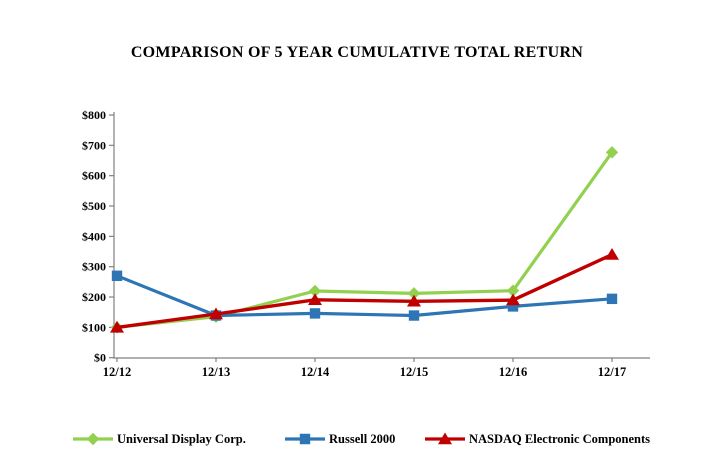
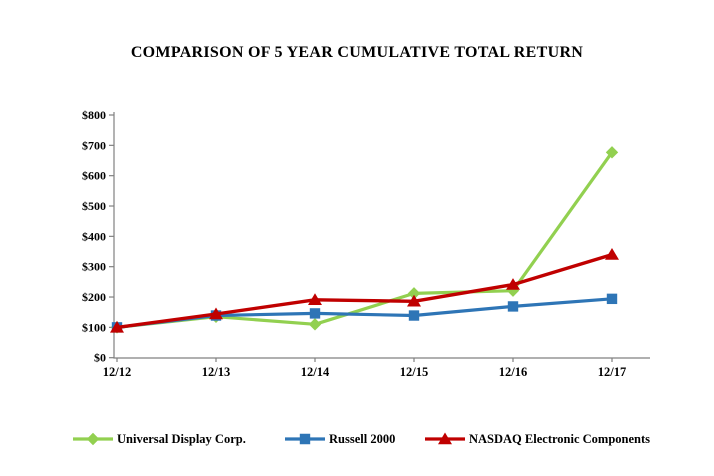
Russell 2000/12/12: $270 -> $100
Universal Display Corp./12/14: $220 -> $110
NASDAQ Electronic Components/12/16: $190 -> $240
